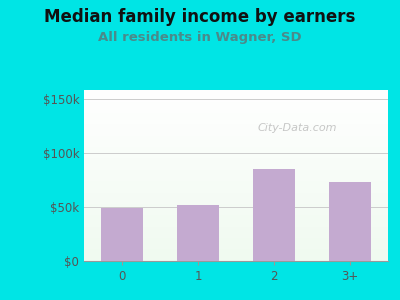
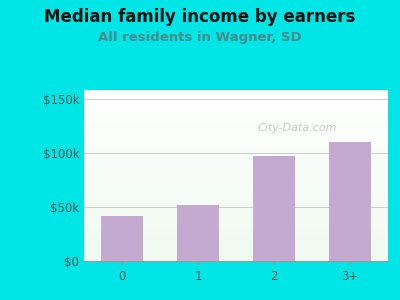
0: $49k -> $42k
2: $85k -> $97k
3+: $73k -> $110k
